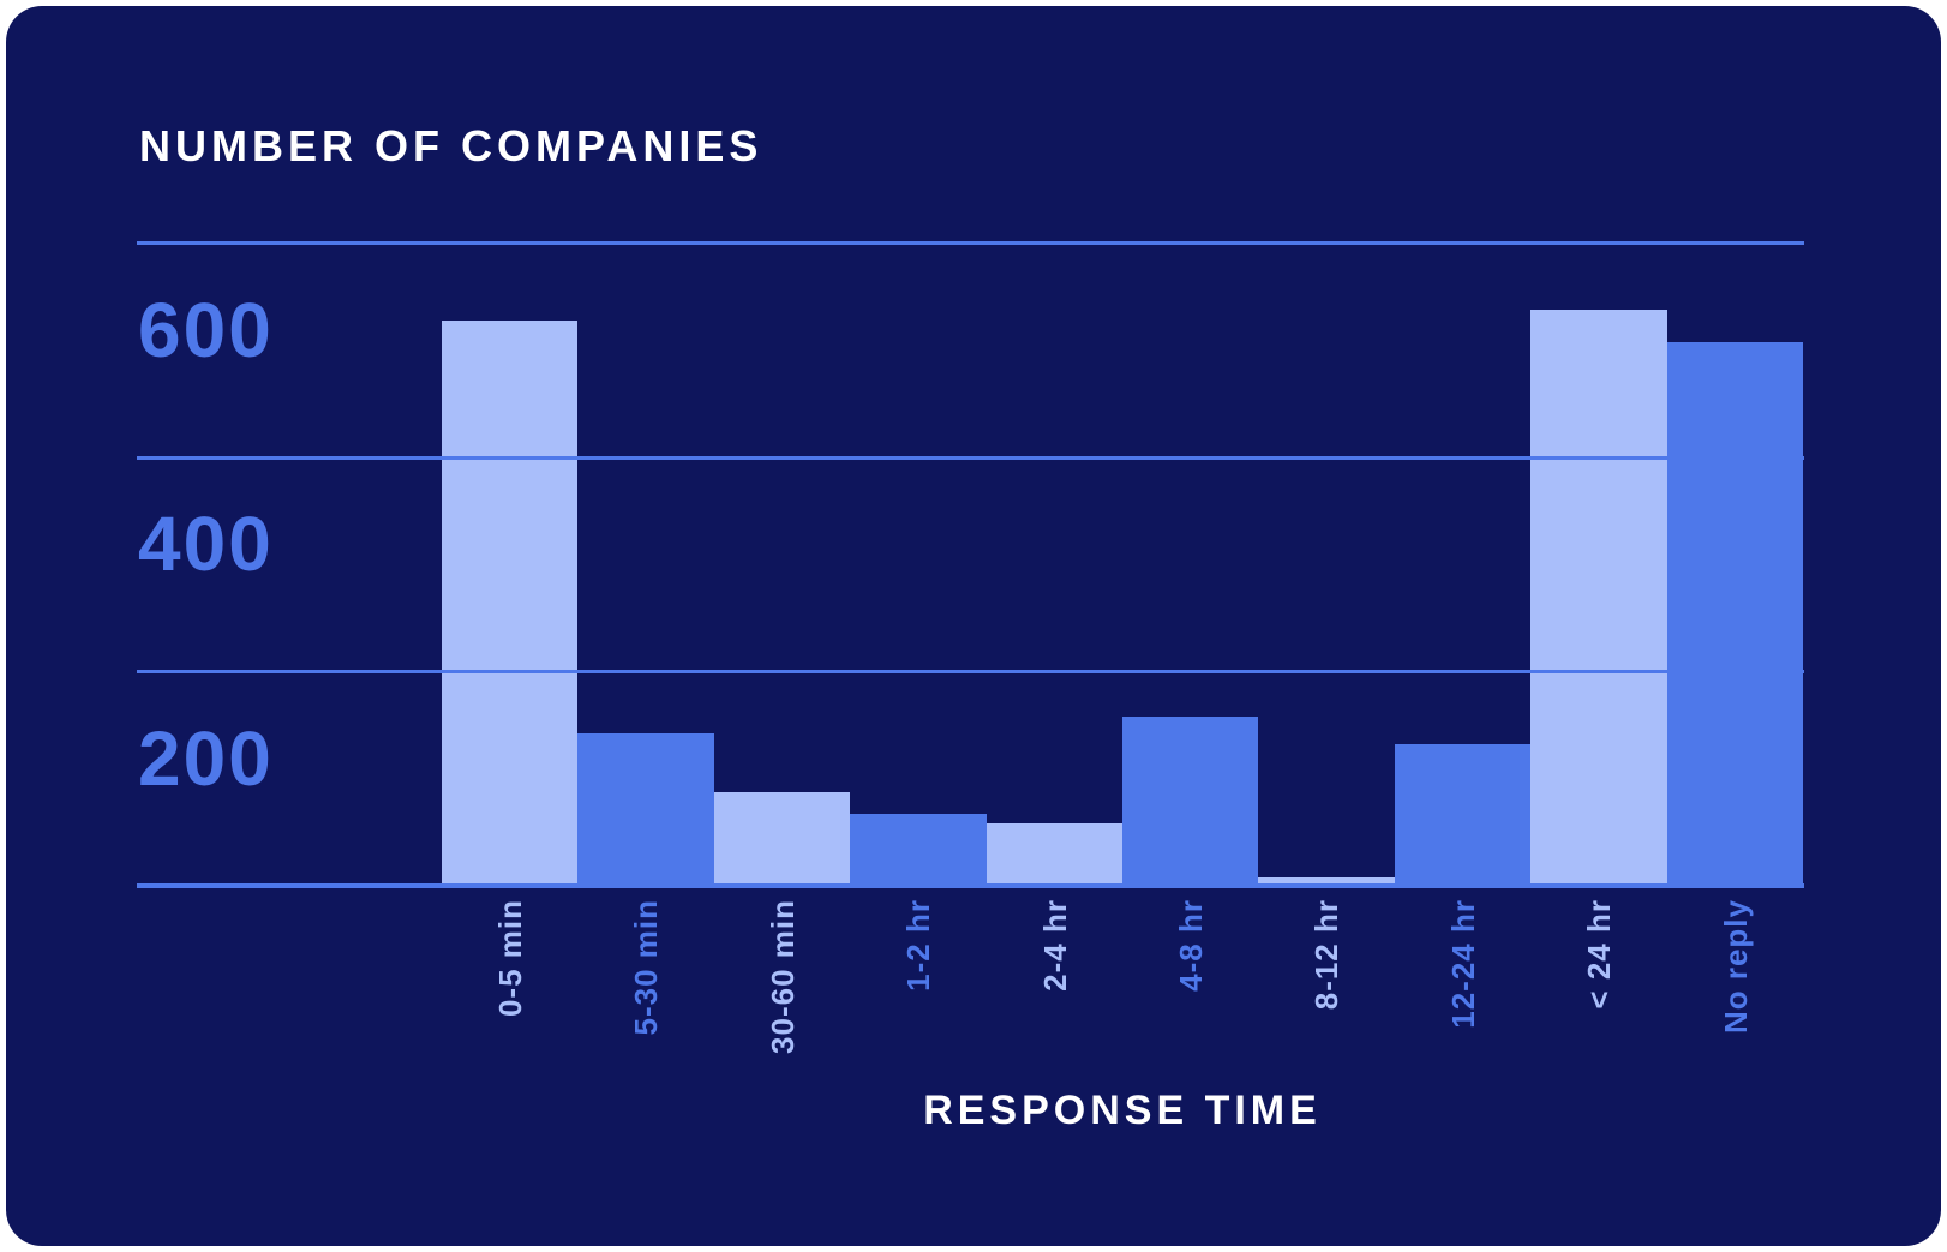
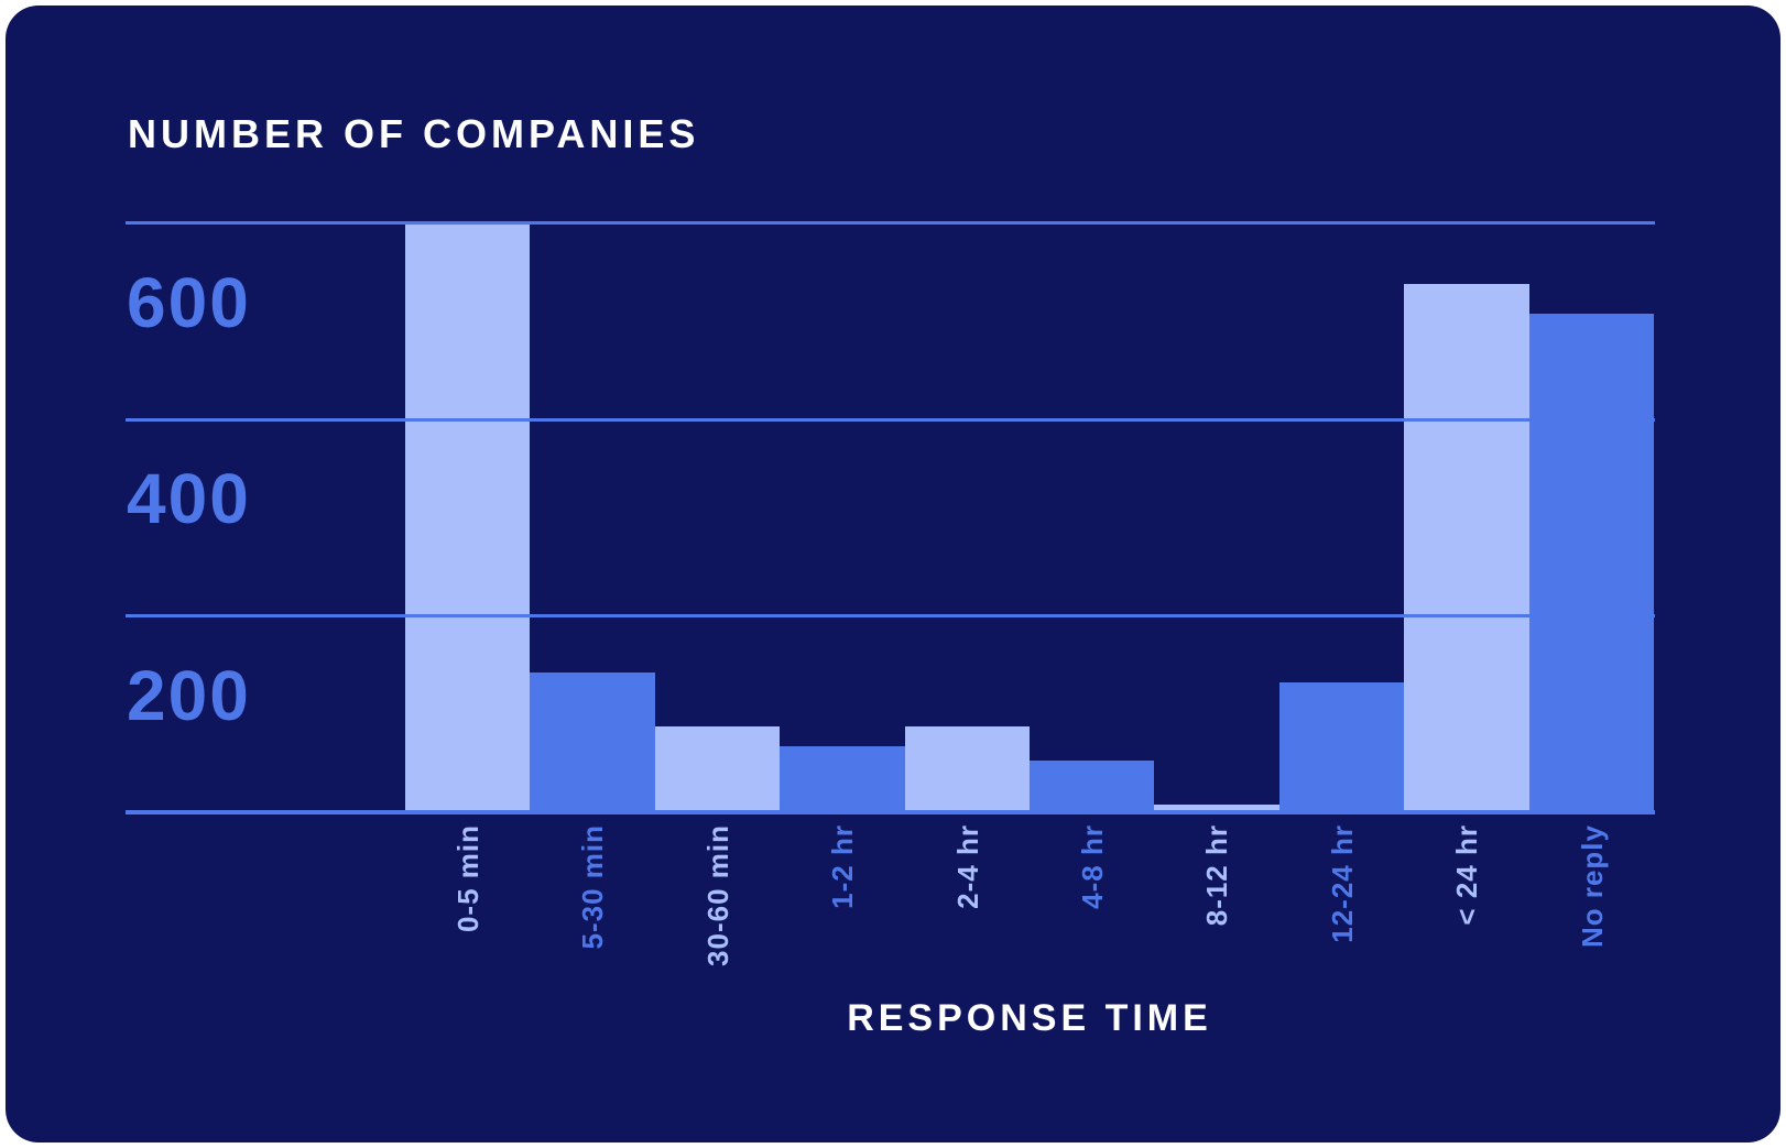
0-5 min: 530 -> 600
2-4 hr: 60 -> 90
4-8 hr: 160 -> 60
